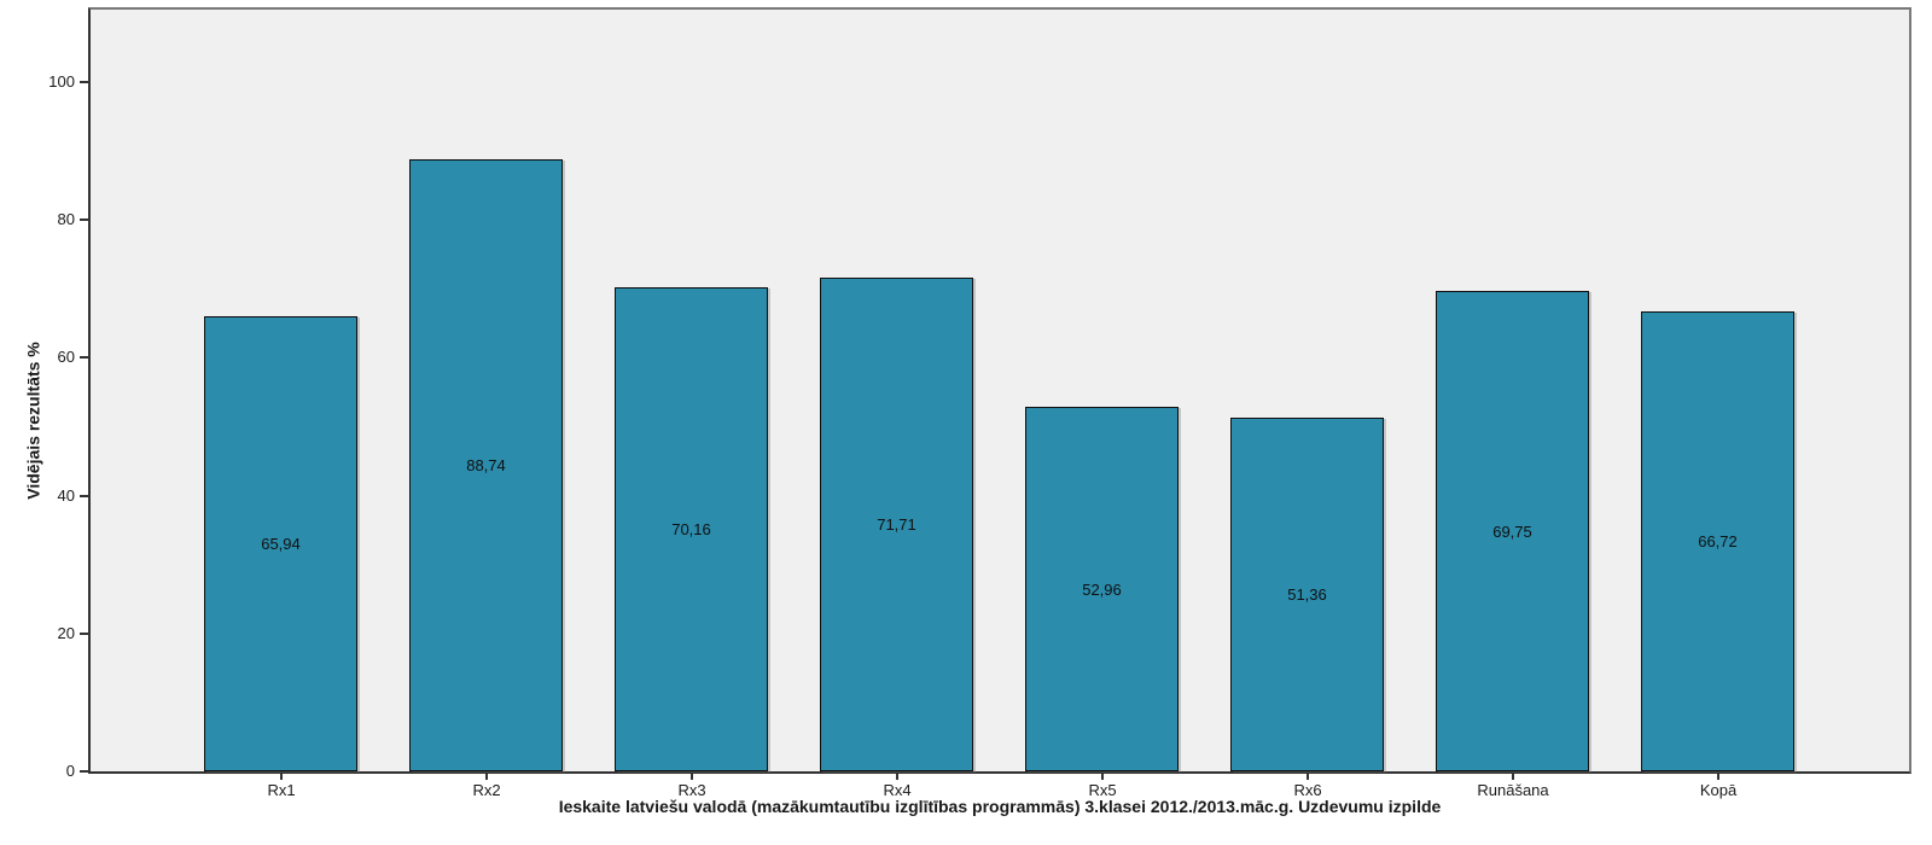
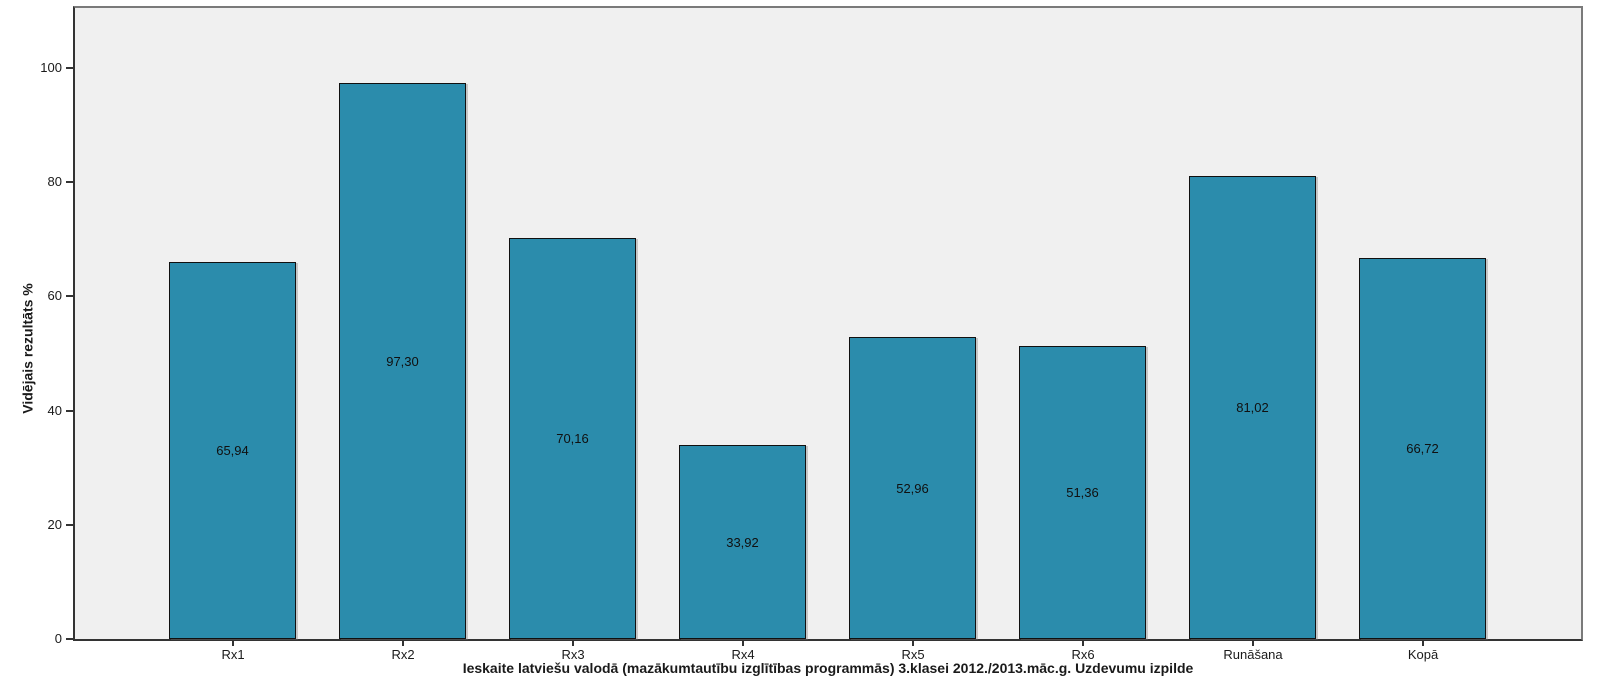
Rx2: 88,74 -> 97,30
Rx4: 71,71 -> 33,92
Runāšana: 69,75 -> 81,02
